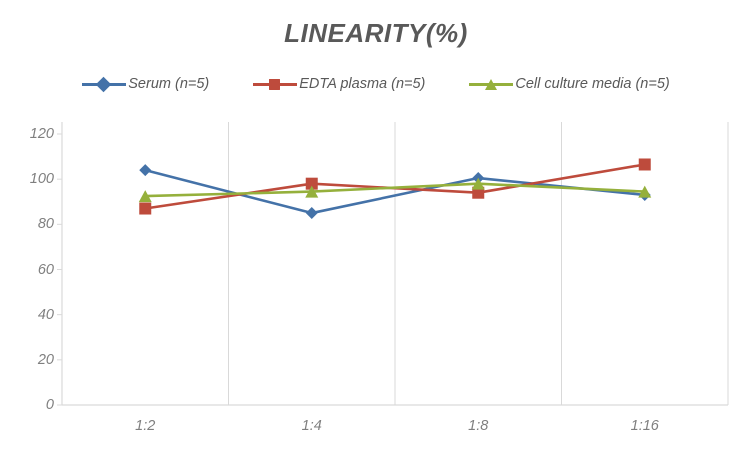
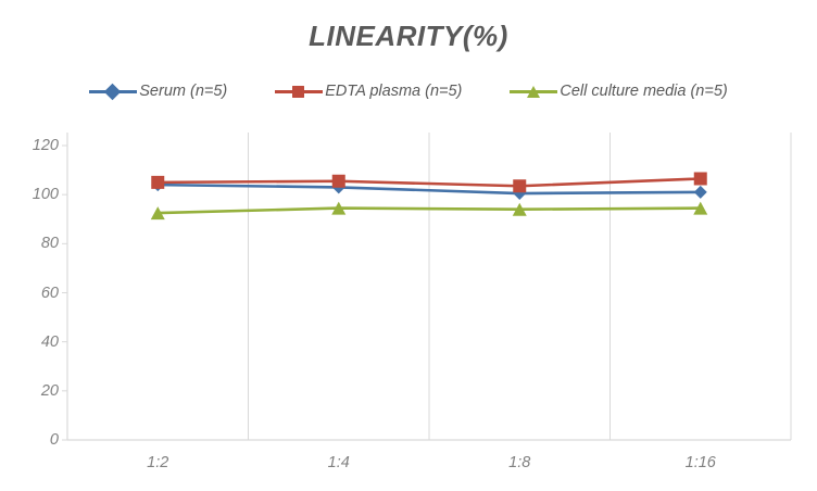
EDTA plasma (n=5)/1:2: 87 -> 105
Serum (n=5)/1:4: 85 -> 103
EDTA plasma (n=5)/1:4: 98 -> 106
EDTA plasma (n=5)/1:8: 94 -> 104
Cell culture media (n=5)/1:8: 98 -> 94
Serum (n=5)/1:16: 93 -> 101
